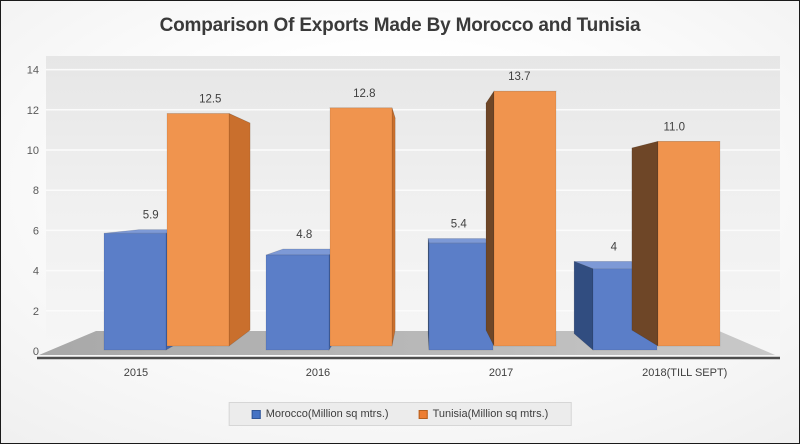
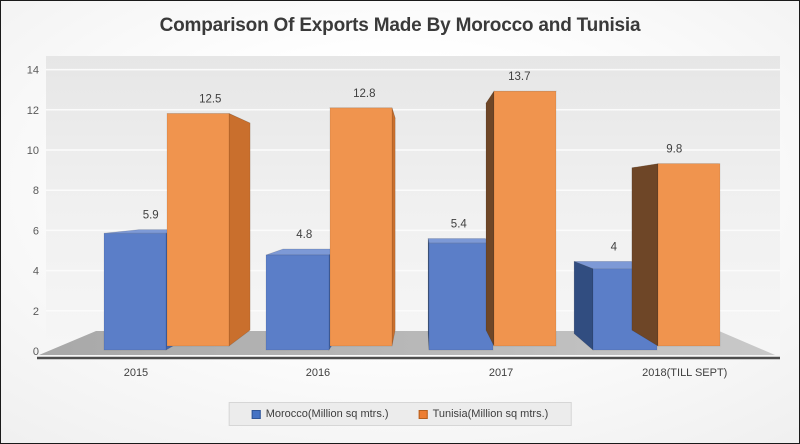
Tunisia(Million sq mtrs.)/2018(TILL SEPT): 11.0 -> 9.8
